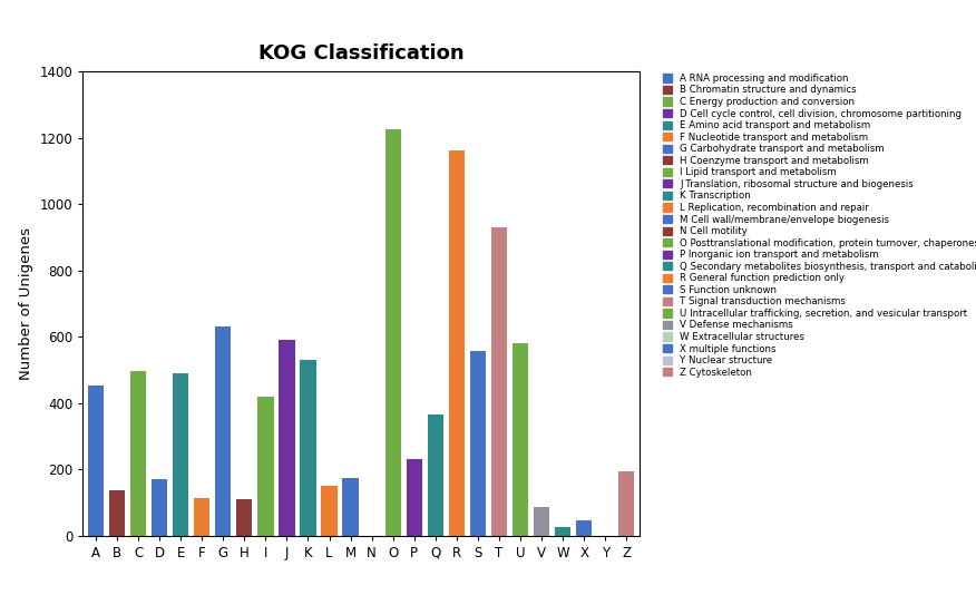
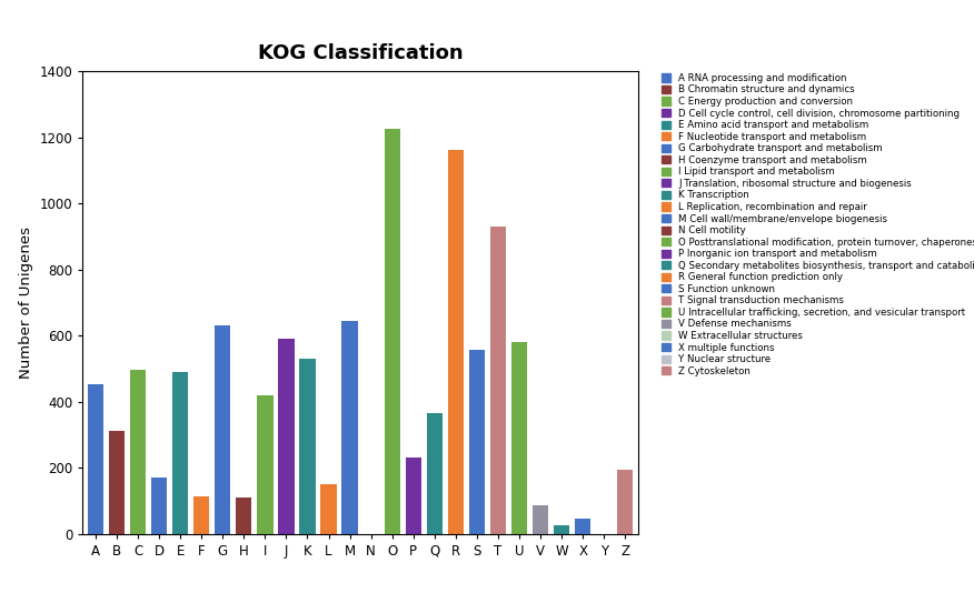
B: 135 -> 310
M: 175 -> 645
